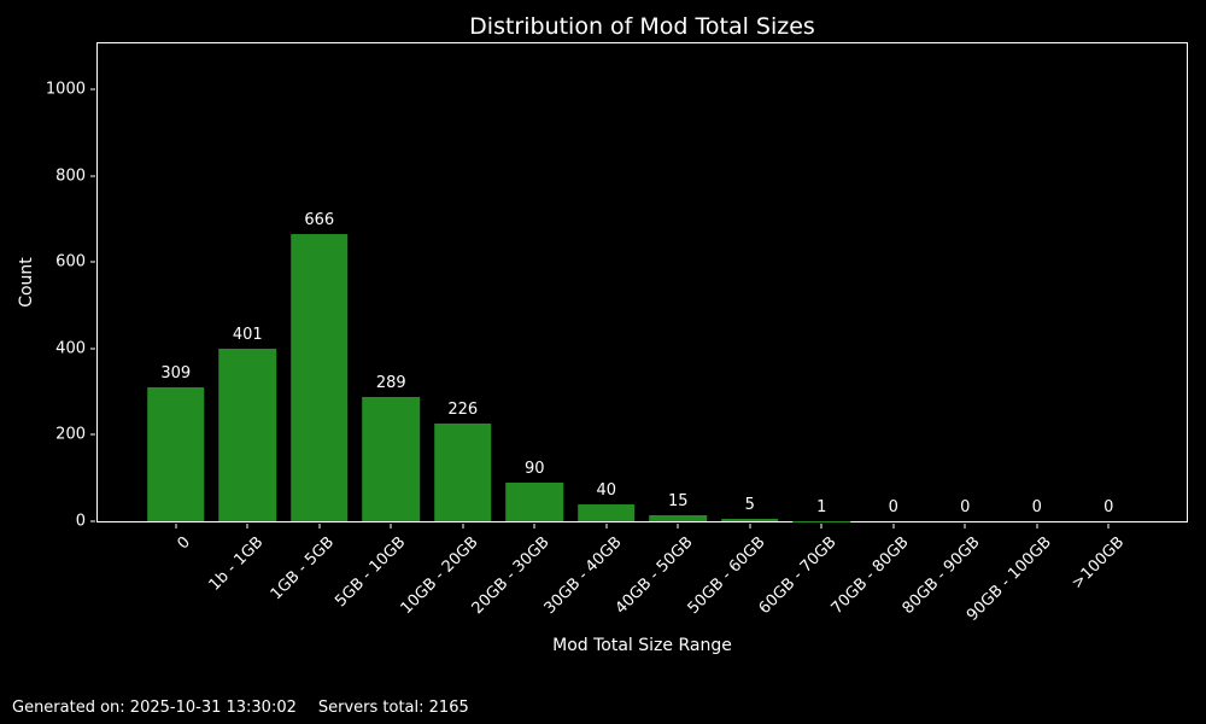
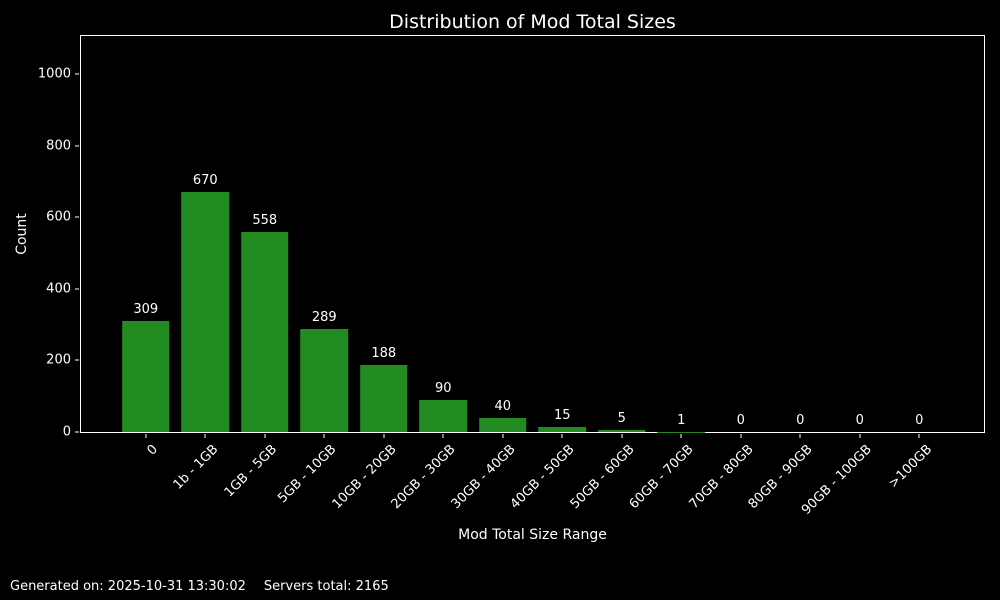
1b - 1GB: 401 -> 670
1GB - 5GB: 666 -> 558
10GB - 20GB: 226 -> 188
